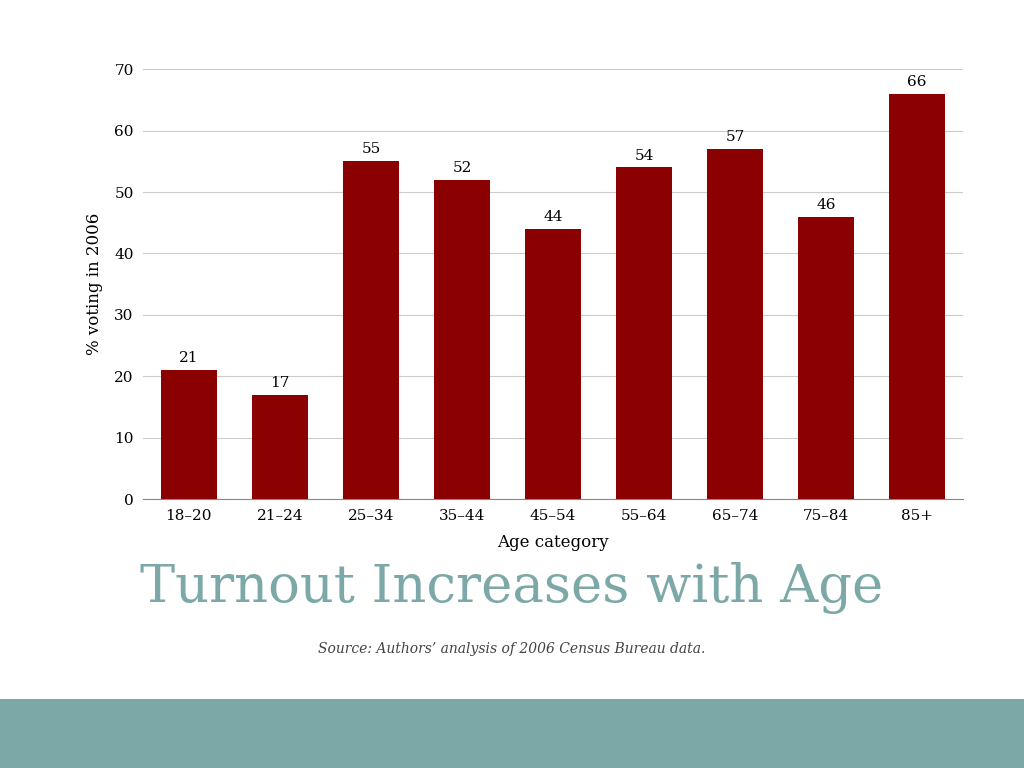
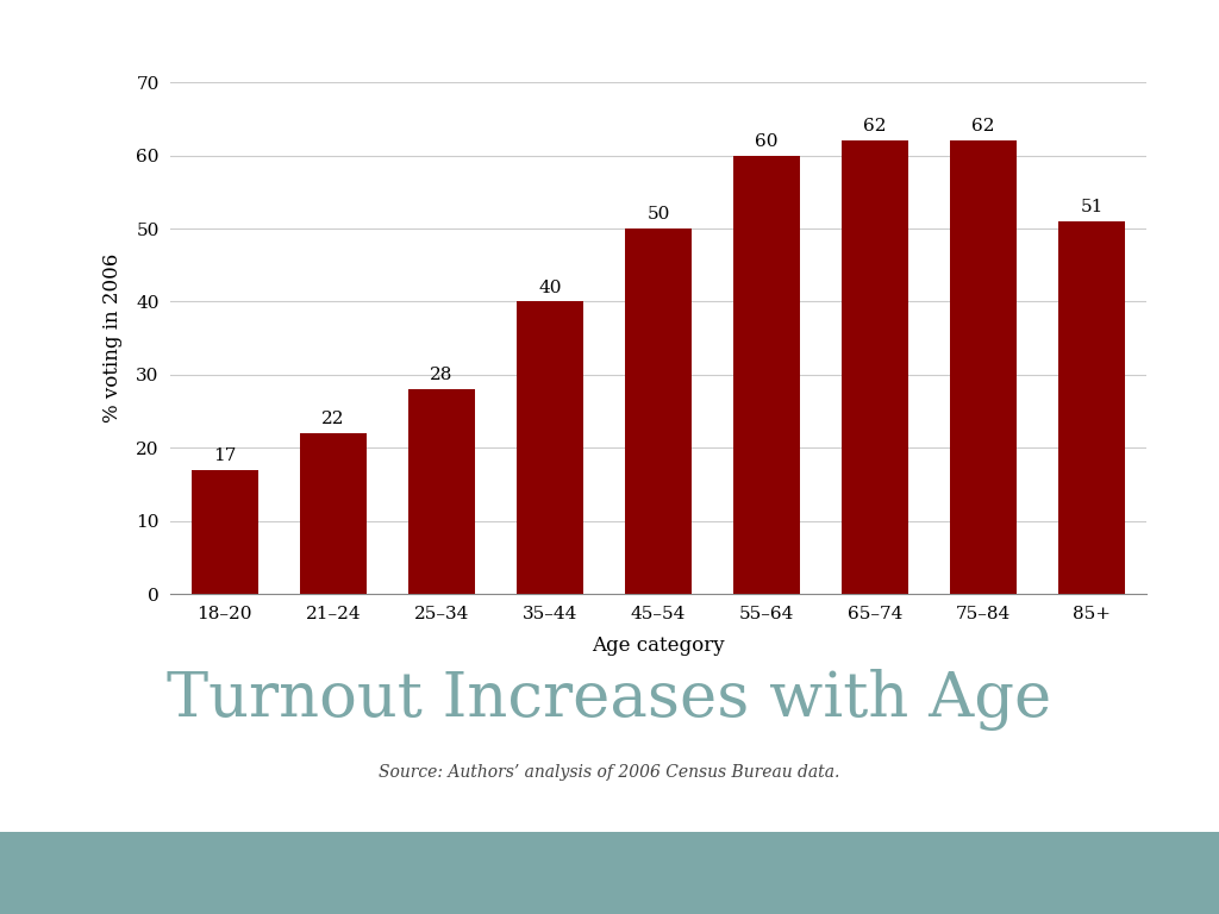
18–20: 21 -> 17
21–24: 17 -> 22
25–34: 55 -> 28
35–44: 52 -> 40
45–54: 44 -> 50
55–64: 54 -> 60
65–74: 57 -> 62
75–84: 46 -> 62
85+: 66 -> 51
